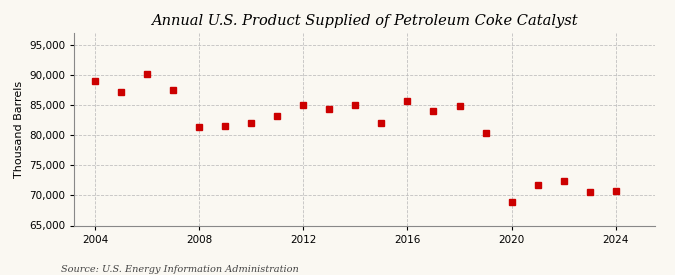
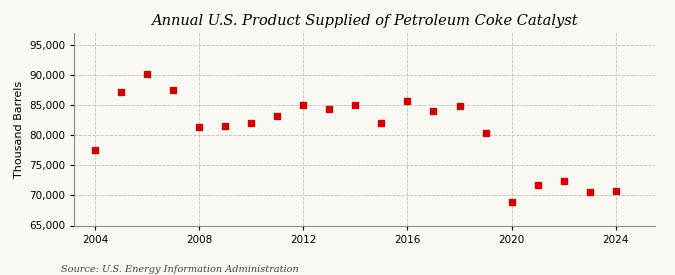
2004: 89,000 -> 77,600
